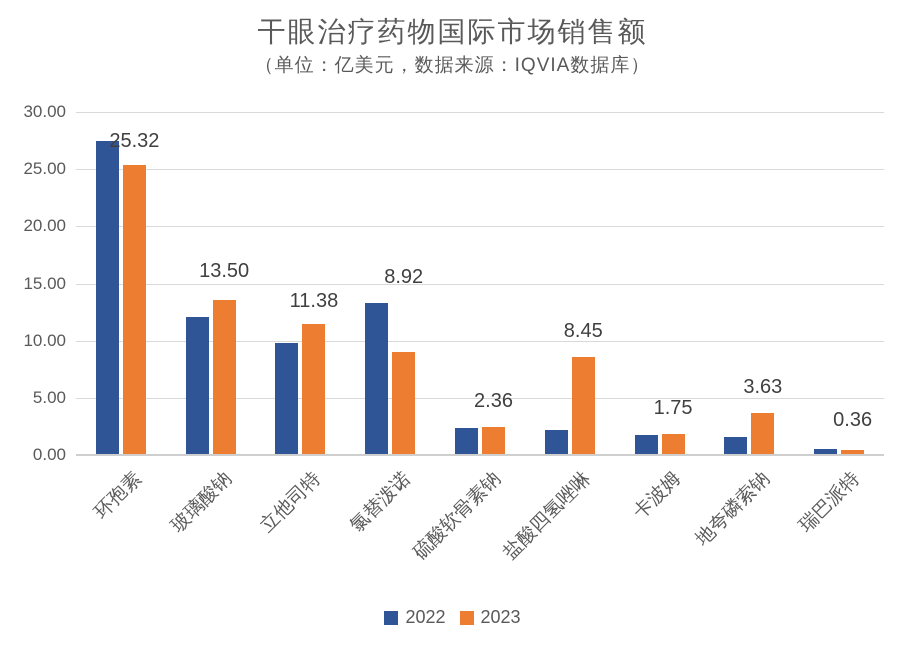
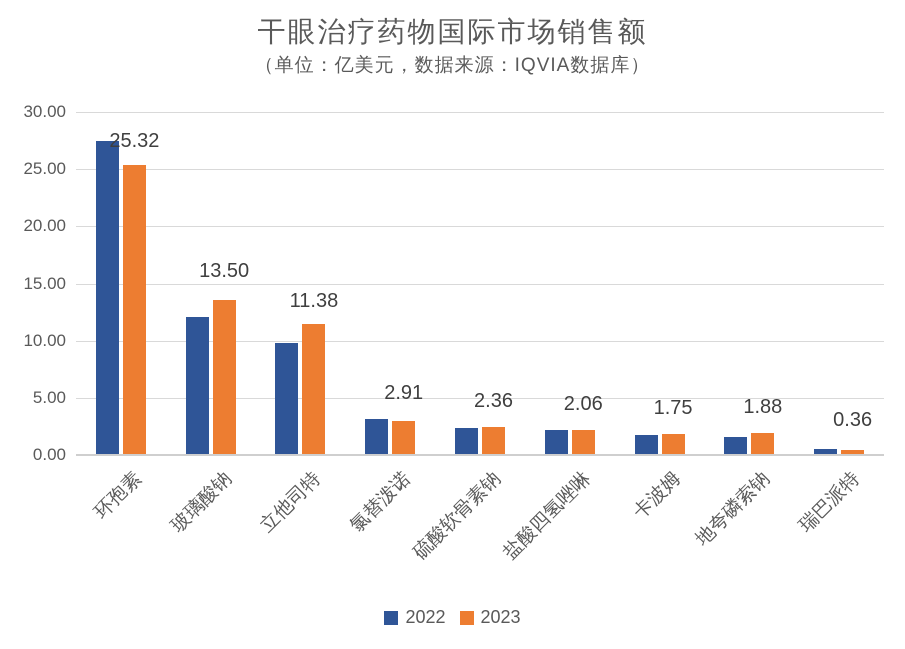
2022/氯替泼诺: 13.2 -> 3.1
2023/氯替泼诺: 8.92 -> 2.91
2023/盐酸四氢唑啉: 8.45 -> 2.06
2023/地夸磷索钠: 3.63 -> 1.88
